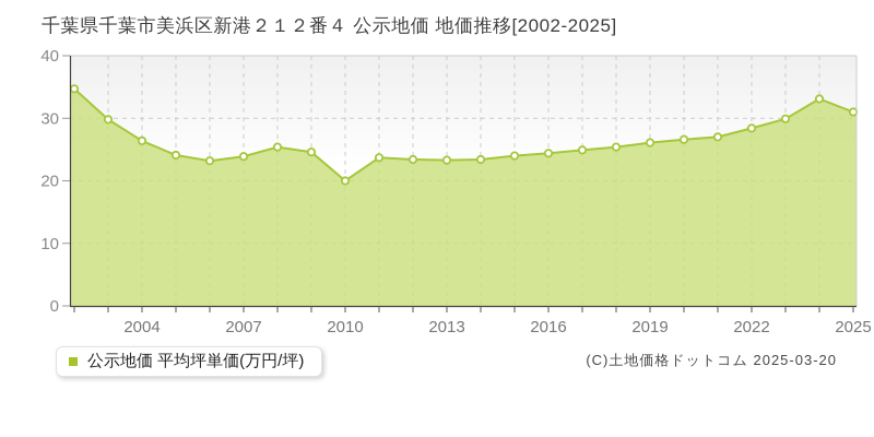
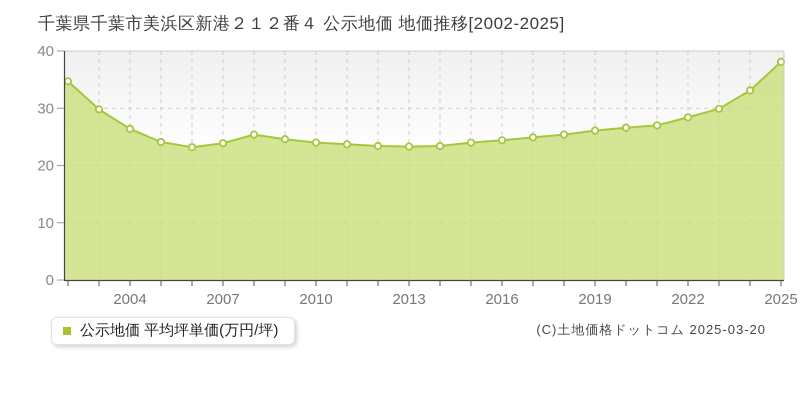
2010: 20 -> 24
2025: 31 -> 38
